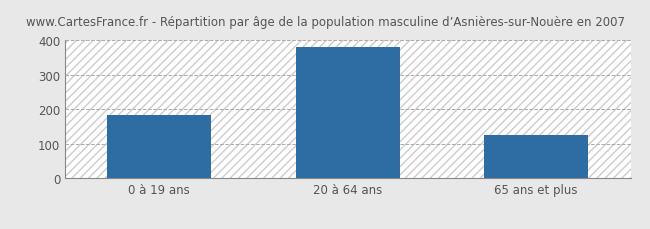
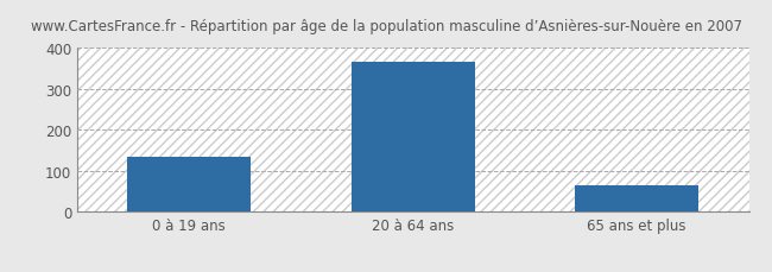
0 à 19 ans: 185 -> 135
20 à 64 ans: 380 -> 365
65 ans et plus: 125 -> 65
